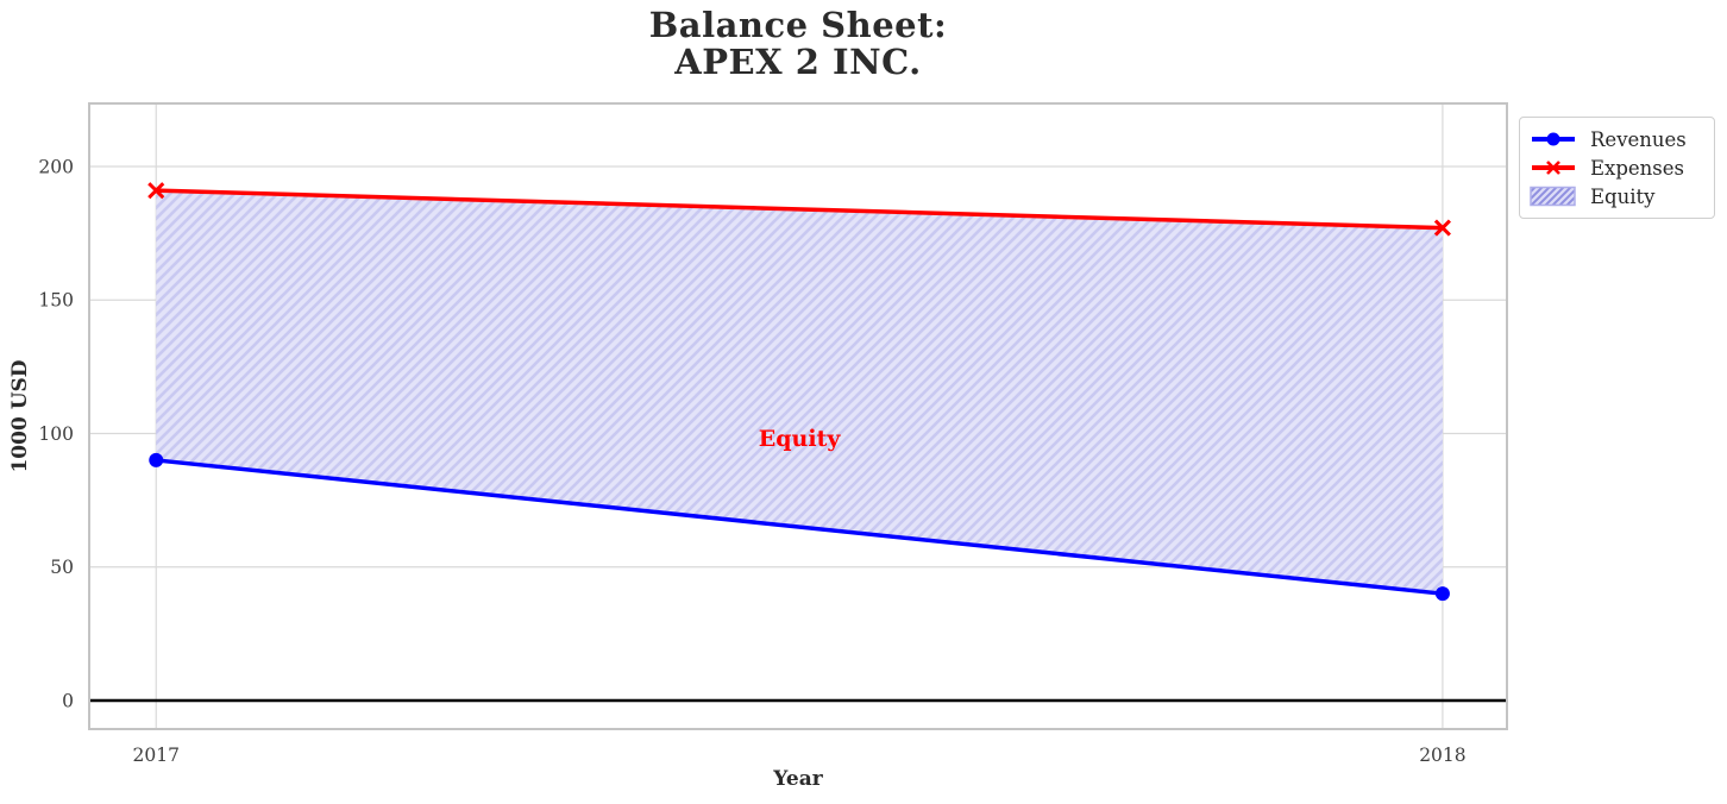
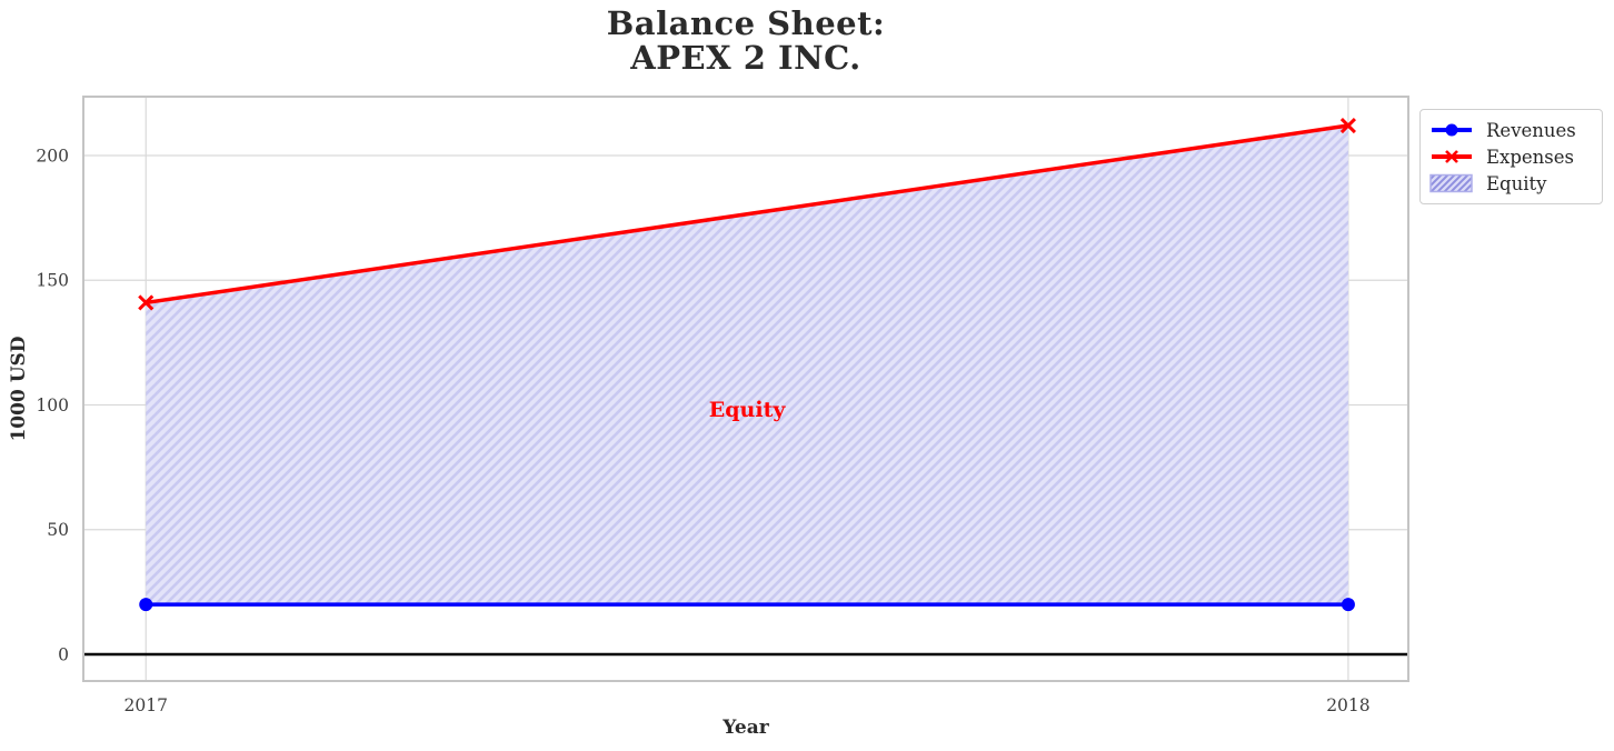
Revenues/2017: 90 -> 20
Expenses/2017: 191 -> 141
Revenues/2018: 40 -> 20
Expenses/2018: 177 -> 212
